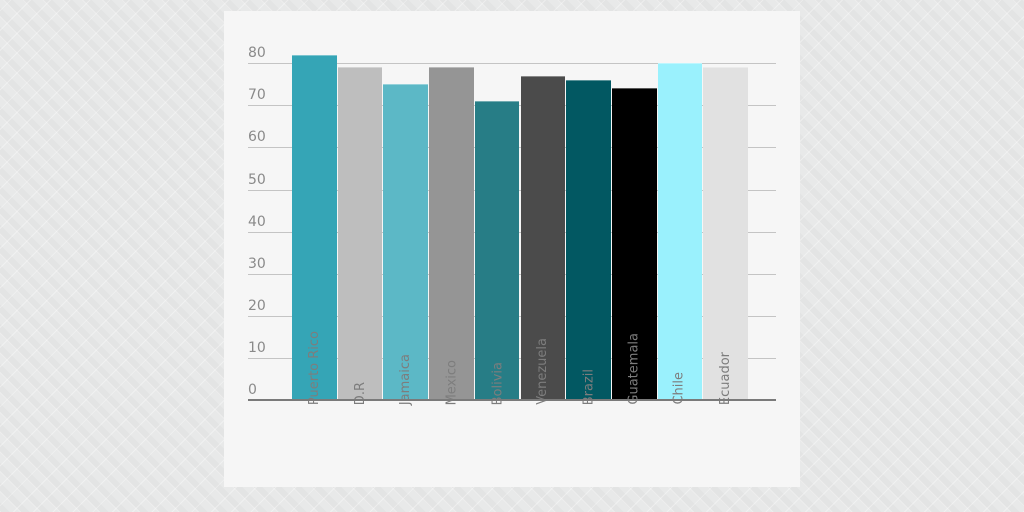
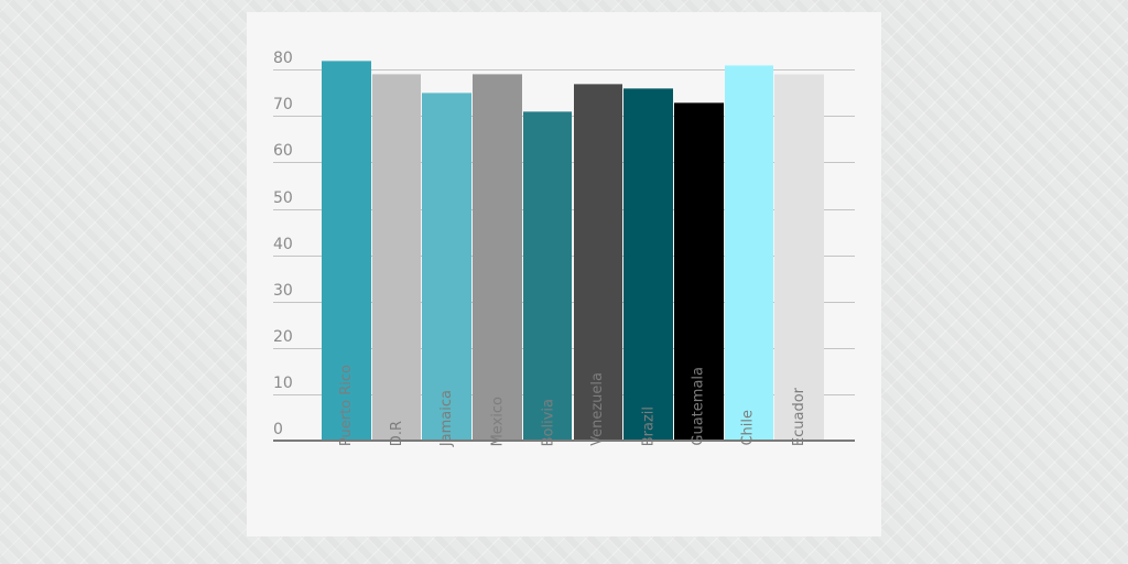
Guatemala: 74 -> 73
Chile: 80 -> 81
